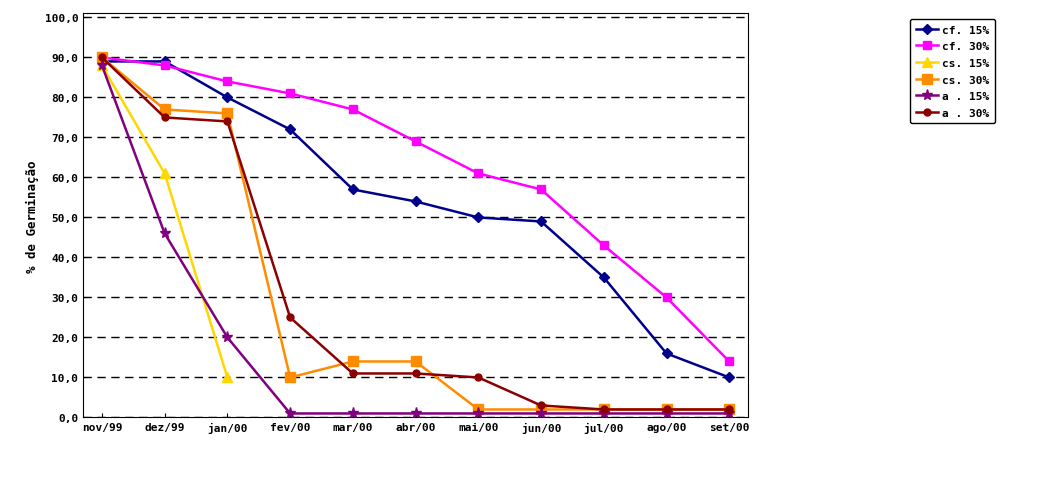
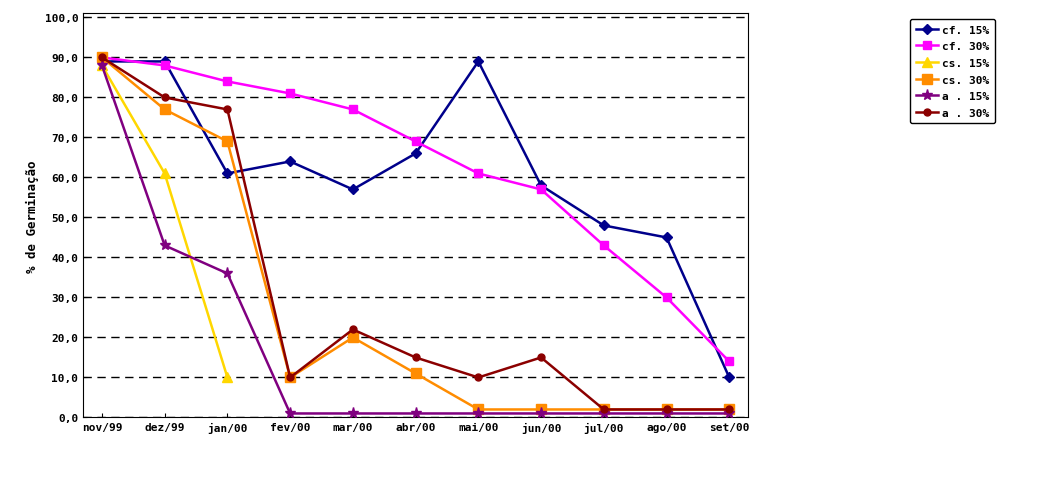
a . 15%/dez/99: 46 -> 43
a . 30%/dez/99: 75 -> 80
cf. 15%/jan/00: 80 -> 61
cs. 30%/jan/00: 76 -> 69
a . 15%/jan/00: 20 -> 36
a . 30%/jan/00: 74 -> 77
cf. 15%/fev/00: 72 -> 64
a . 30%/fev/00: 25 -> 10
cs. 30%/mar/00: 14 -> 20
a . 30%/mar/00: 11 -> 22
cf. 15%/abr/00: 54 -> 66
cs. 30%/abr/00: 14 -> 11
a . 30%/abr/00: 11 -> 15
cf. 15%/mai/00: 50 -> 89
cf. 15%/jun/00: 49 -> 58
a . 30%/jun/00: 3 -> 15
cf. 15%/jul/00: 35 -> 48
cf. 15%/ago/00: 16 -> 45
